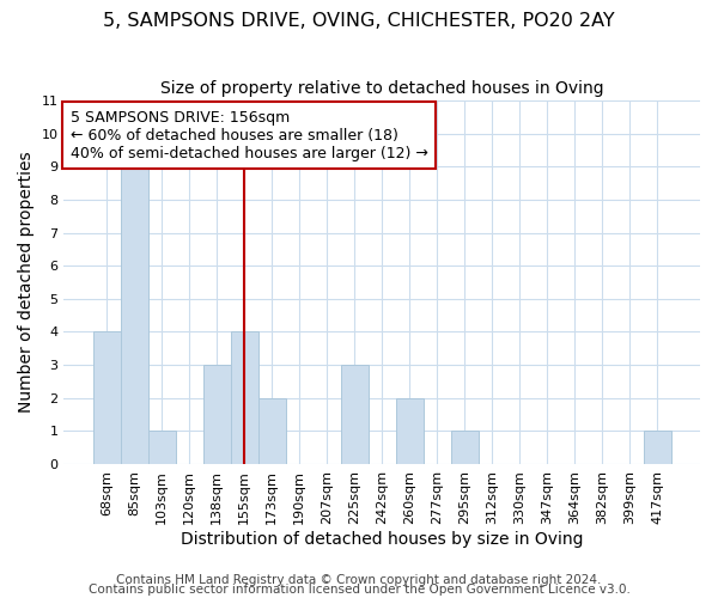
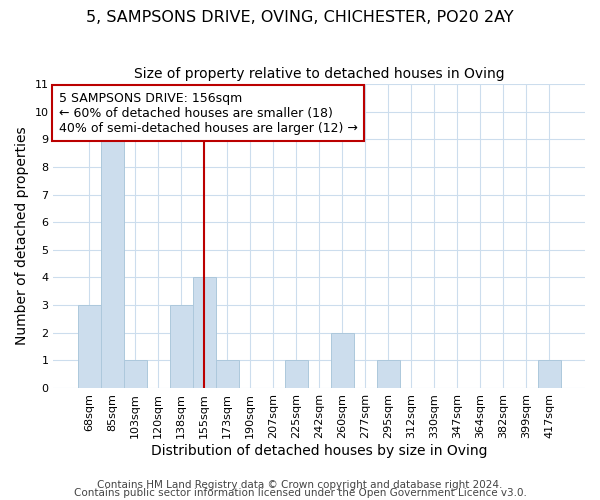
68sqm: 4 -> 3
173sqm: 2 -> 1
225sqm: 3 -> 1
